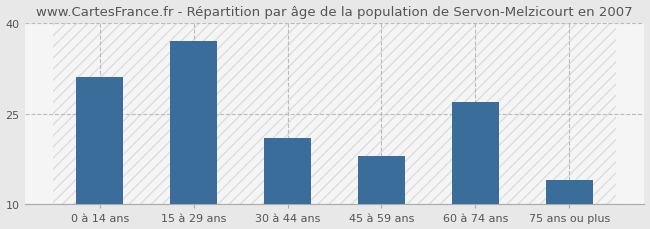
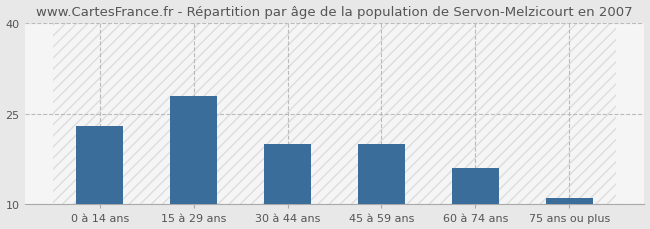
0 à 14 ans: 31 -> 23
15 à 29 ans: 37 -> 28
30 à 44 ans: 21 -> 20
45 à 59 ans: 18 -> 20
60 à 74 ans: 27 -> 16
75 ans ou plus: 14 -> 11
